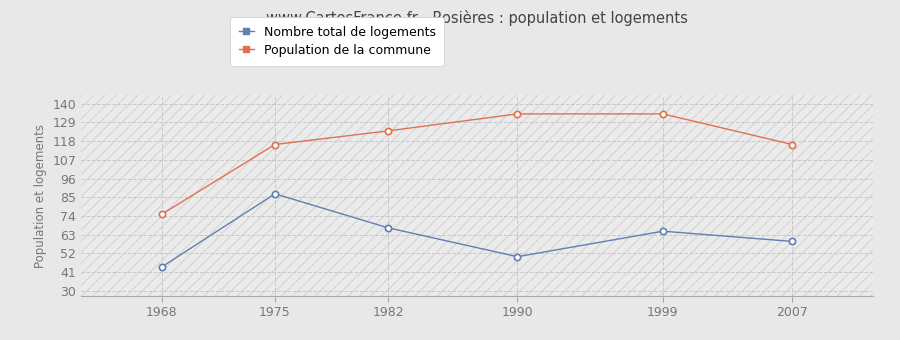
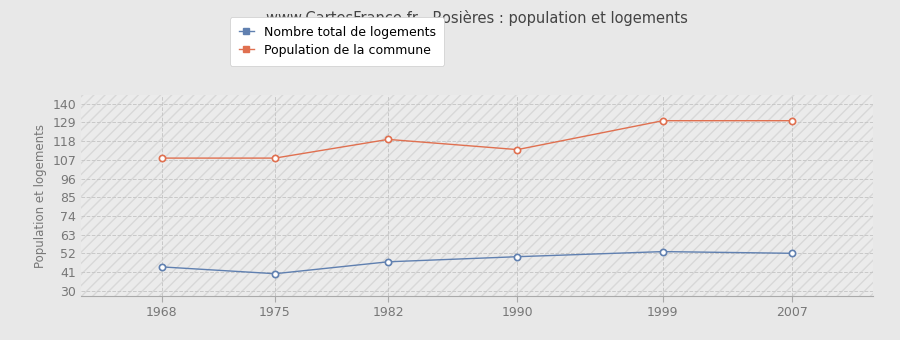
Population de la commune/1968: 75 -> 108
Nombre total de logements/1975: 87 -> 40
Population de la commune/1975: 116 -> 108
Nombre total de logements/1982: 67 -> 47
Population de la commune/1982: 124 -> 119
Population de la commune/1990: 134 -> 113
Nombre total de logements/1999: 65 -> 53
Population de la commune/1999: 134 -> 130
Nombre total de logements/2007: 59 -> 52
Population de la commune/2007: 116 -> 130
